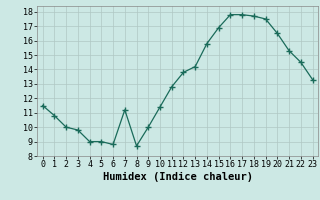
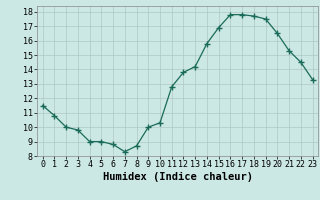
7: 11.2 -> 8.3
10: 11.4 -> 10.3
